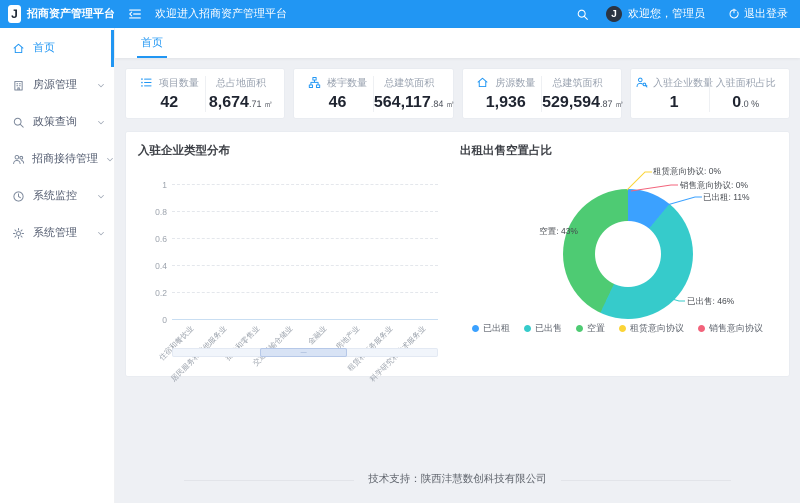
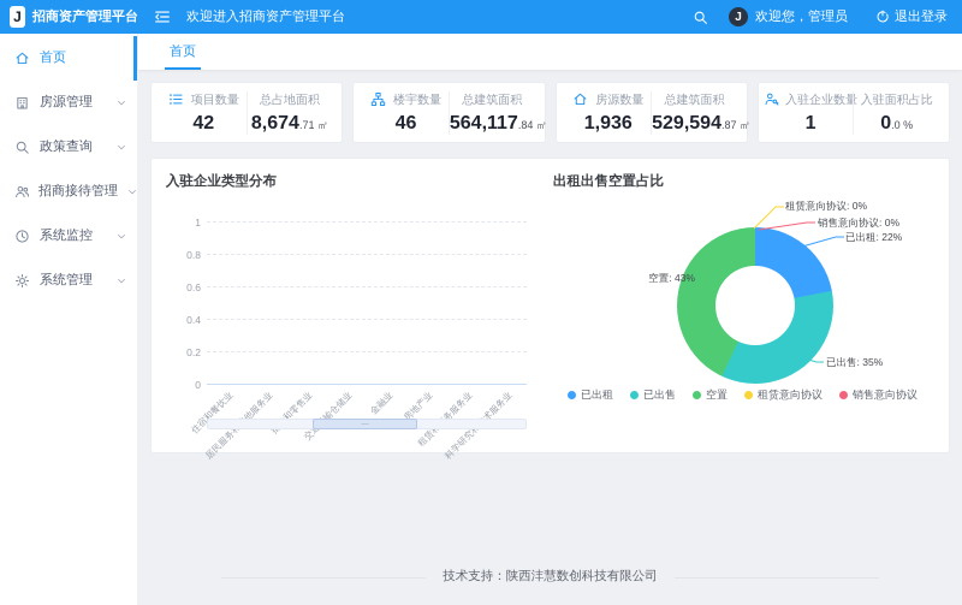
出租出售空置占比/已出租: 11% -> 22%
出租出售空置占比/已出售: 46% -> 35%
